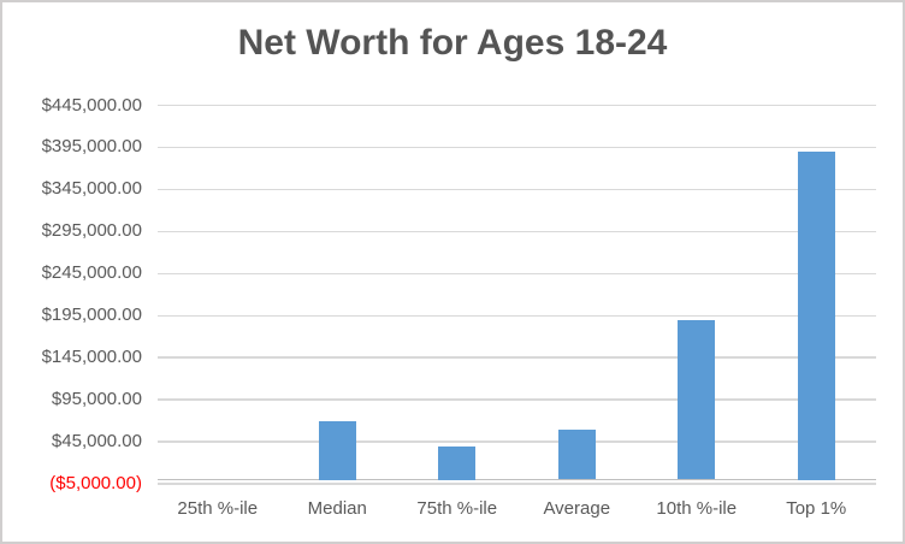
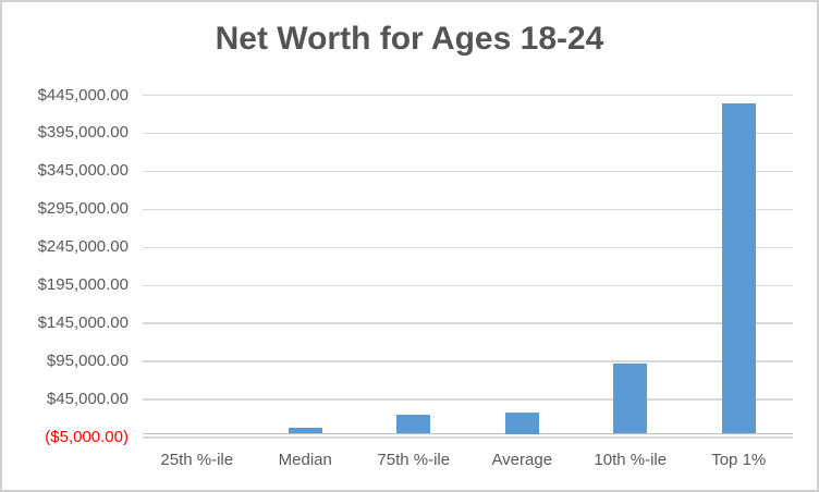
Median: $70000 -> $10000
75th %-ile: $40000 -> $30000
Average: $60000 -> $30000
10th %-ile: $190000 -> $90000
Top 1%: $390000 -> $430000
